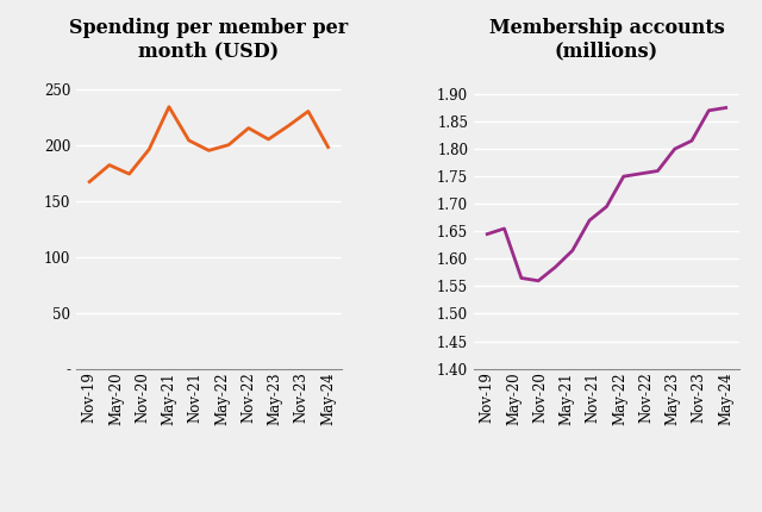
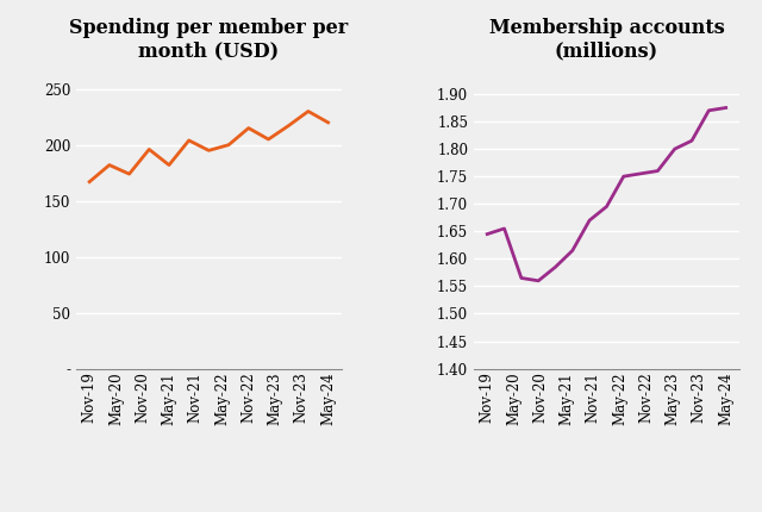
Spending per member per month (USD)/May-21: 234 -> 182
Spending per member per month (USD)/May-24: 198 -> 220
